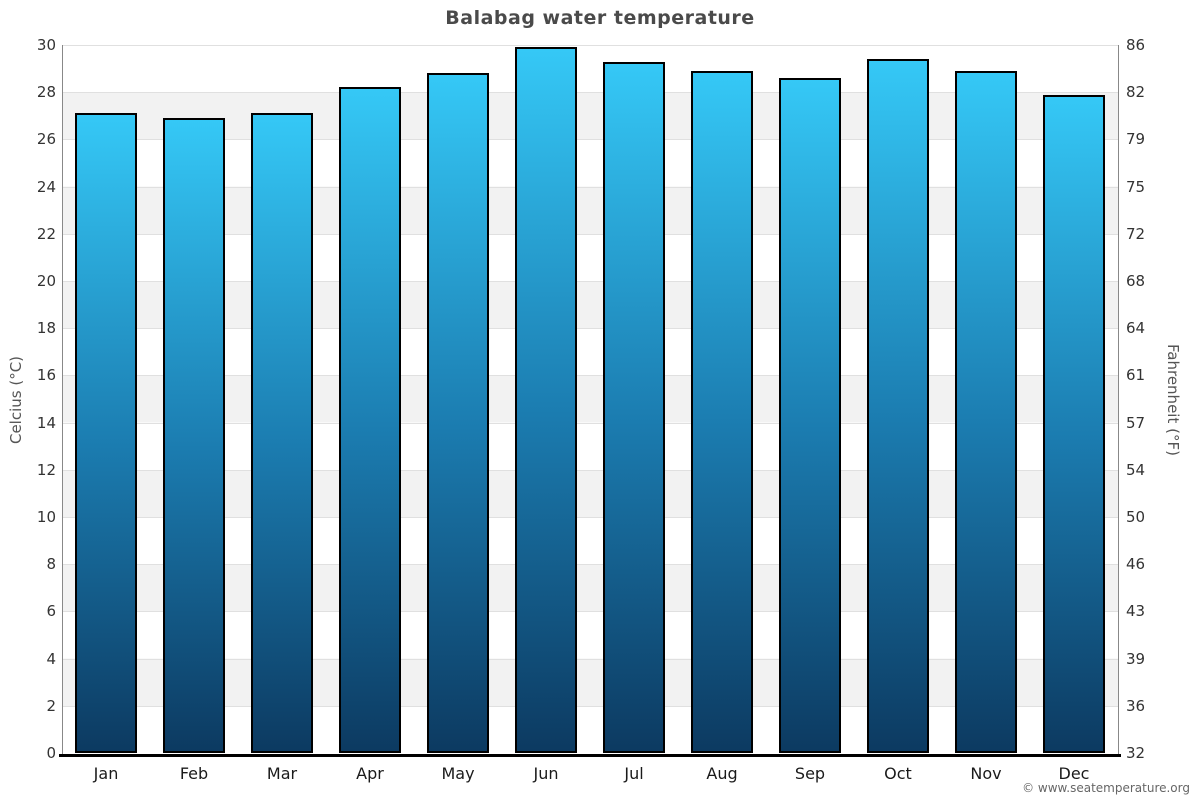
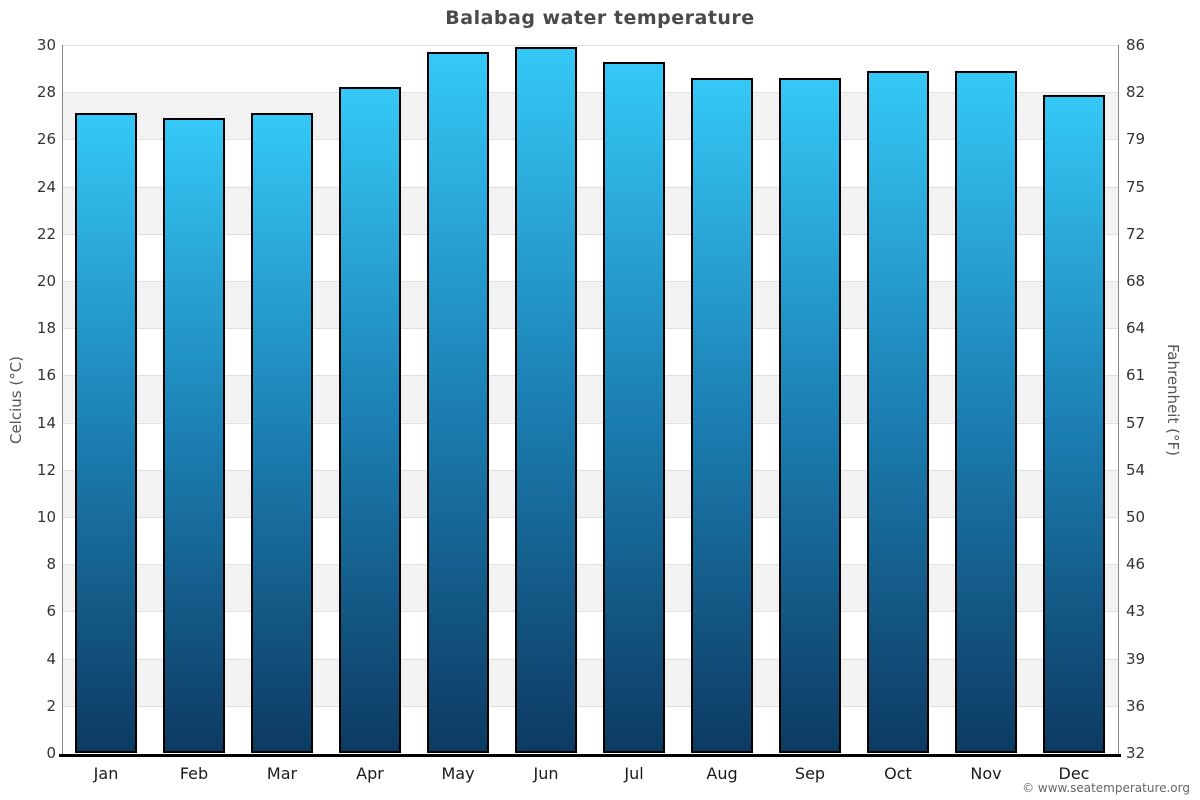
May: 28.8 -> 29.7
Aug: 28.9 -> 28.6
Oct: 29.4 -> 28.9
